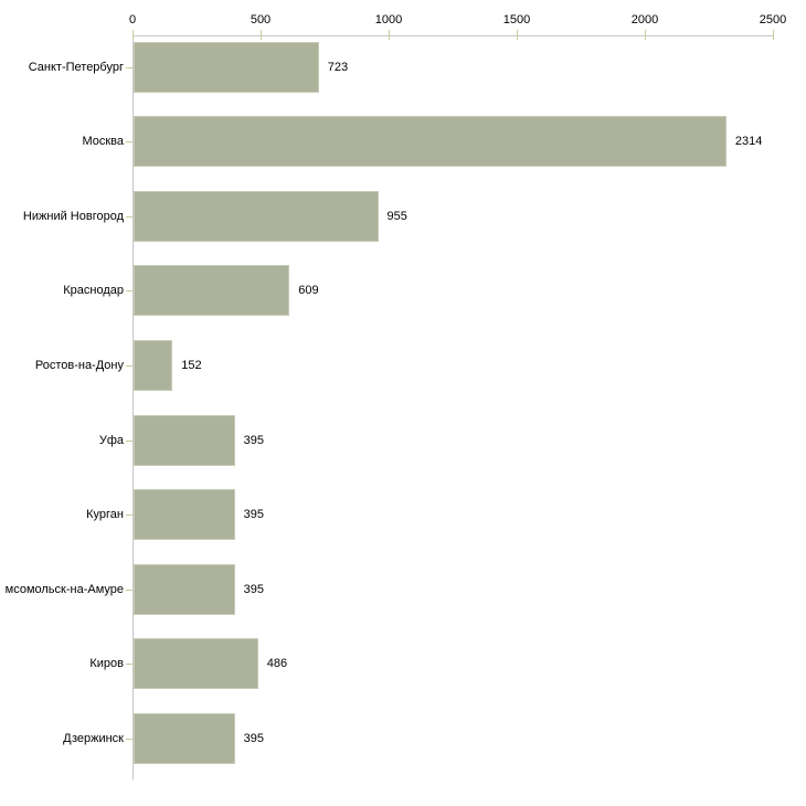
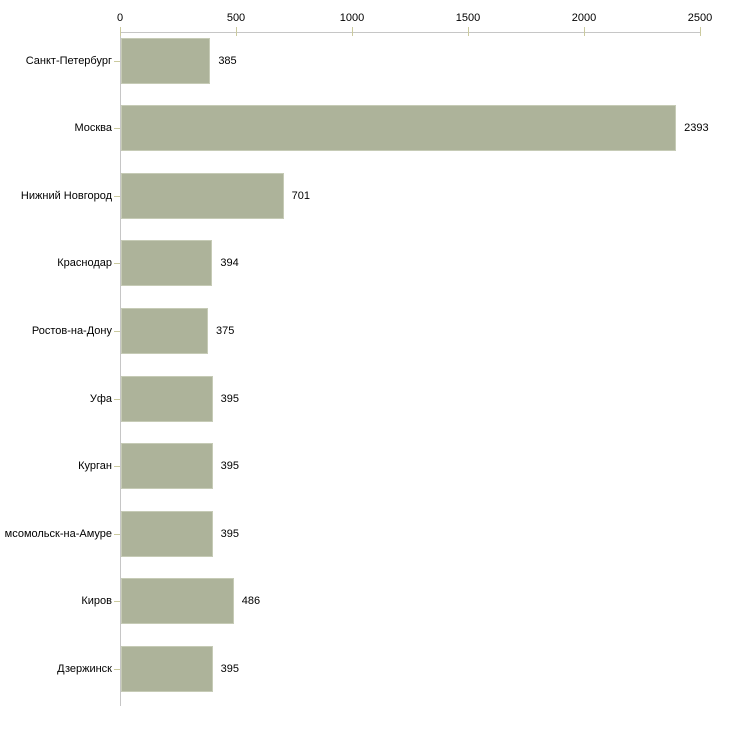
Санкт-Петербург: 723 -> 385
Москва: 2314 -> 2393
Нижний Новгород: 955 -> 701
Краснодар: 609 -> 394
Ростов-на-Дону: 152 -> 375
